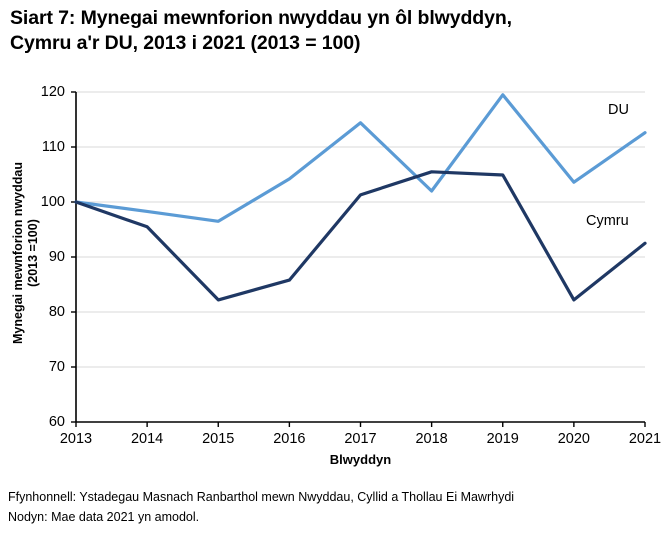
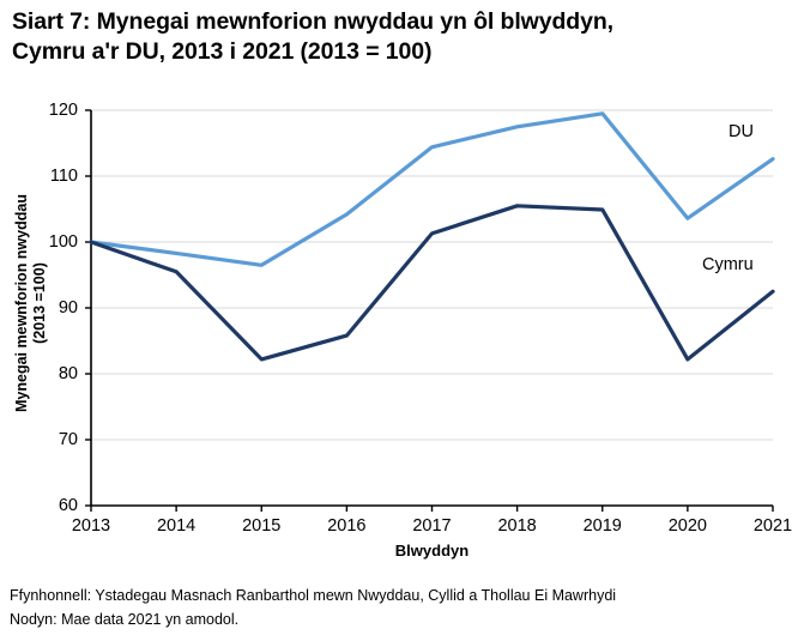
DU/2018: 102 -> 118
